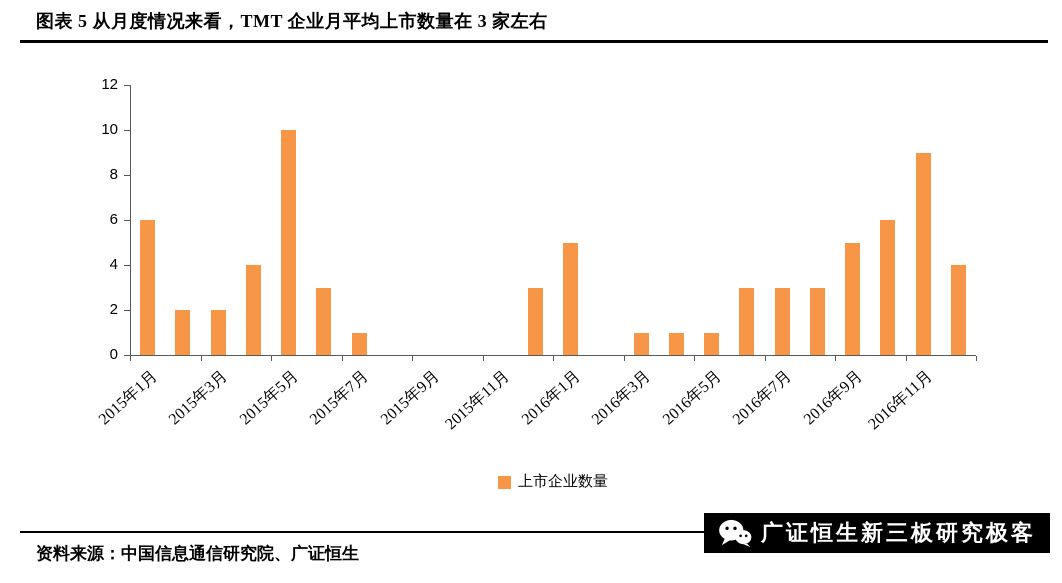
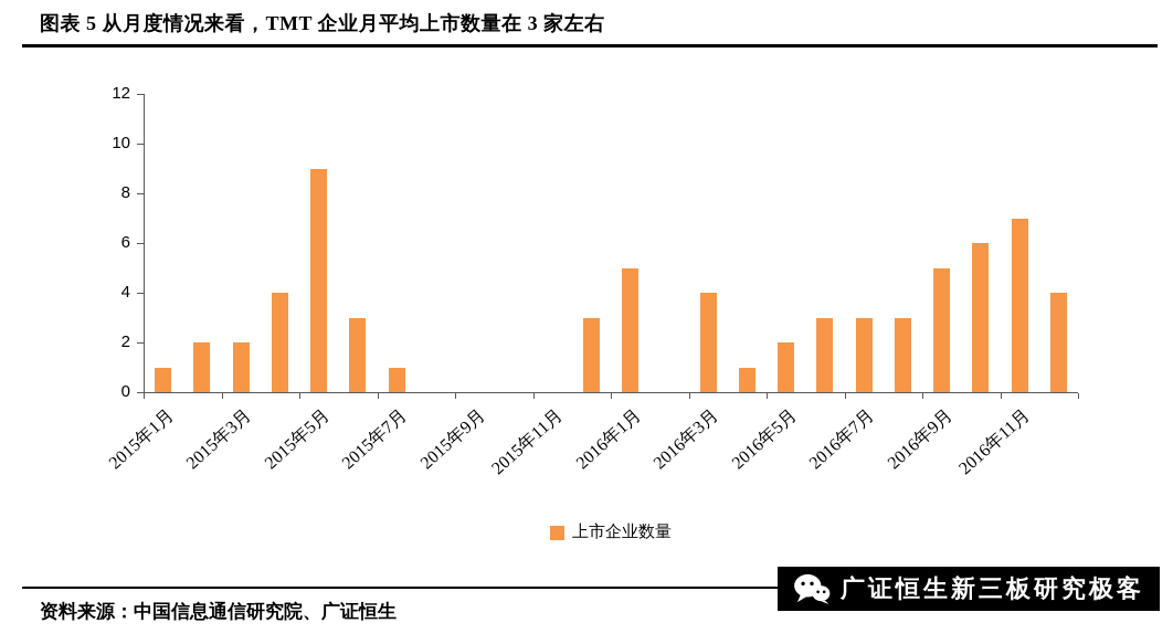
2015年1月: 6 -> 1
2015年5月: 10 -> 9
2016年3月: 1 -> 4
2016年5月: 1 -> 2
2016年11月: 9 -> 7
